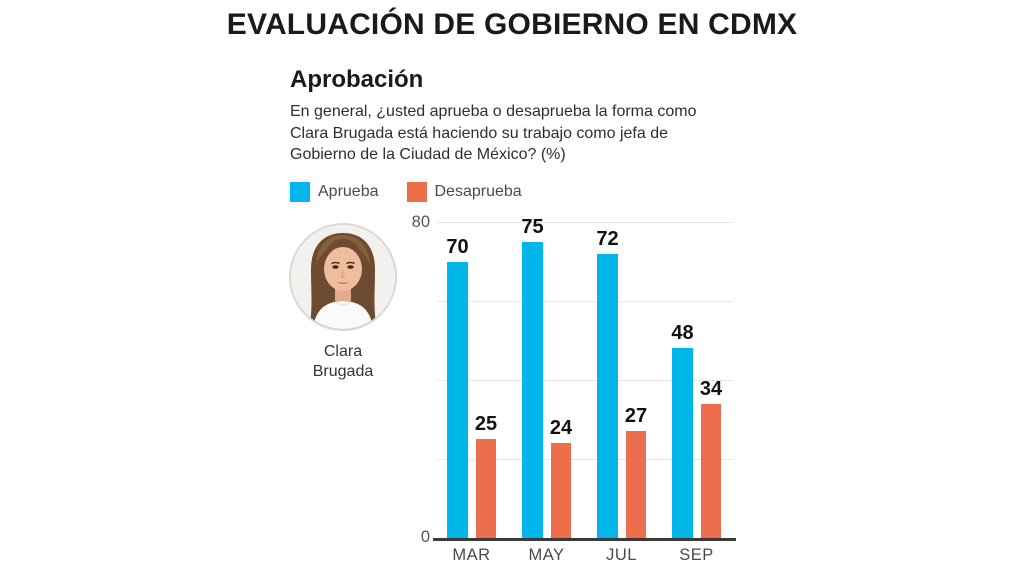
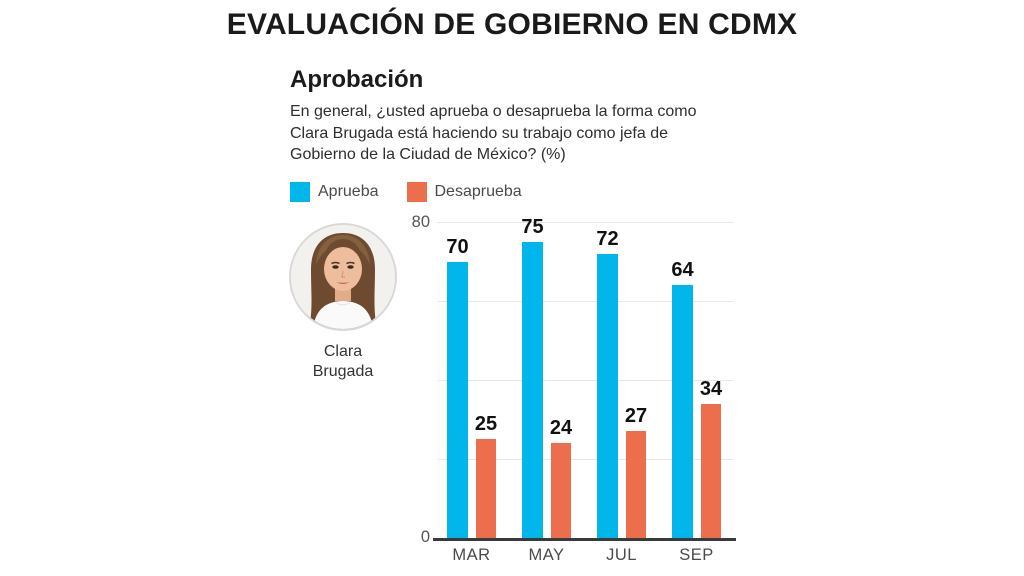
Aprueba/SEP: 48 -> 64
